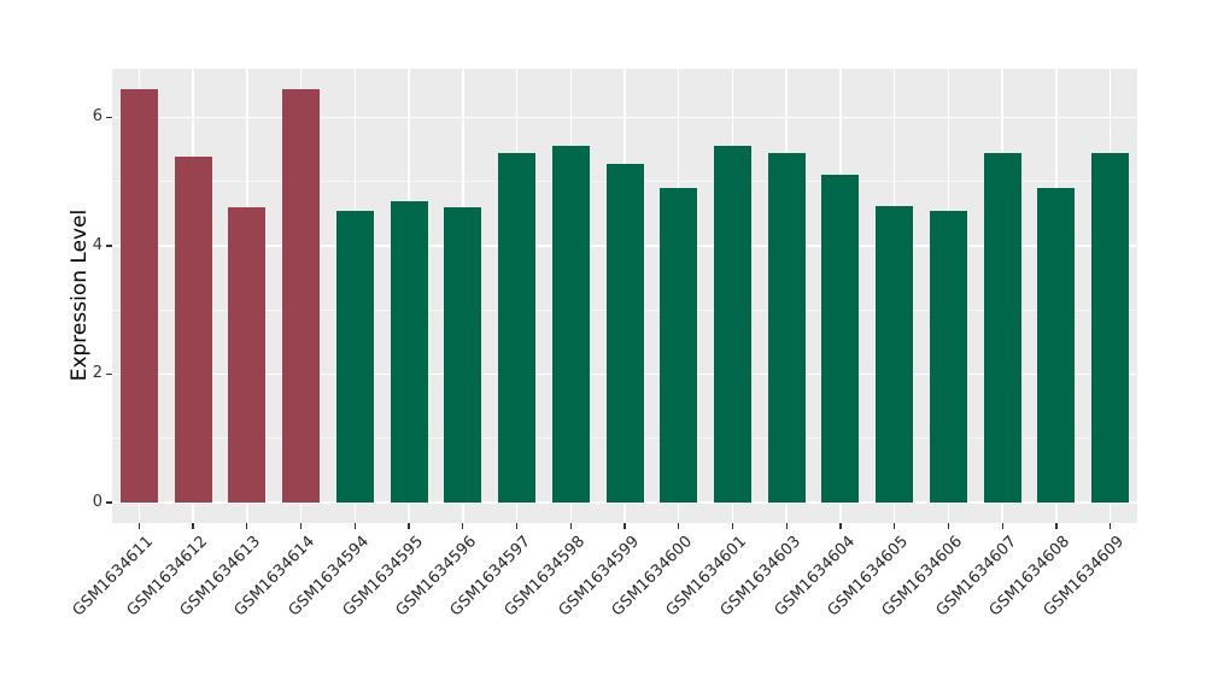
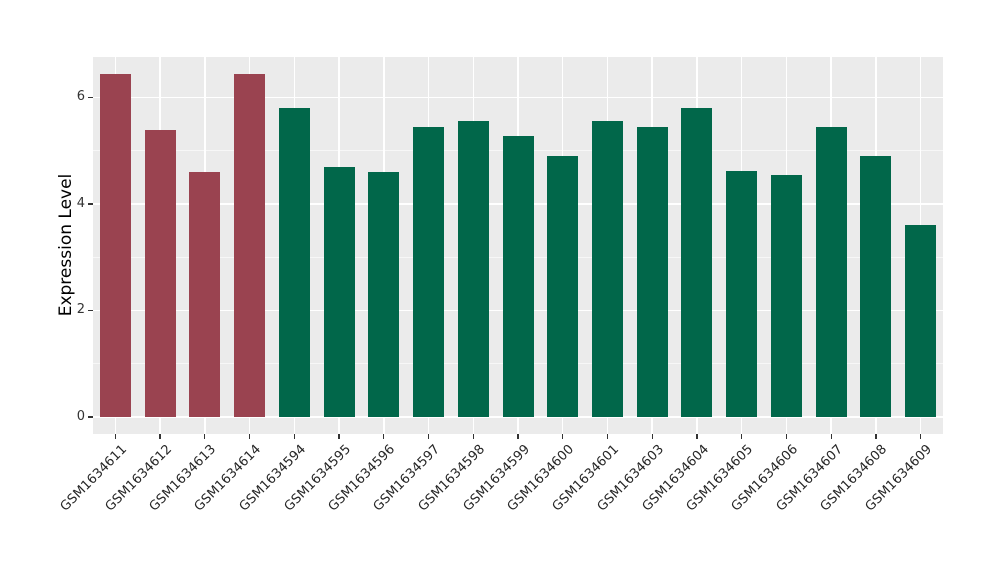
GSM1634594: 4.5 -> 5.8
GSM1634604: 5.1 -> 5.8
GSM1634609: 5.4 -> 3.6
